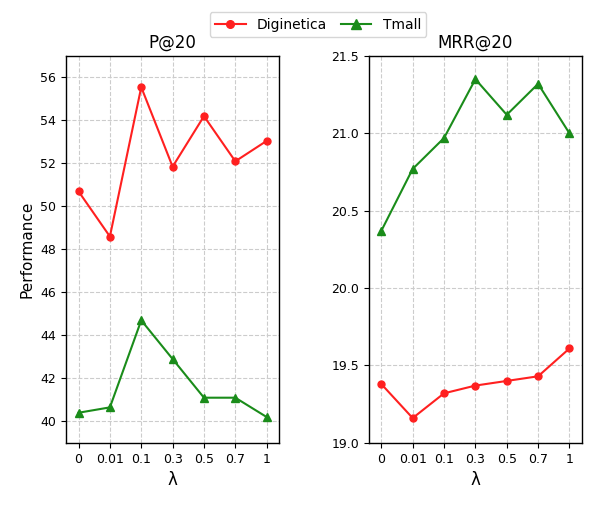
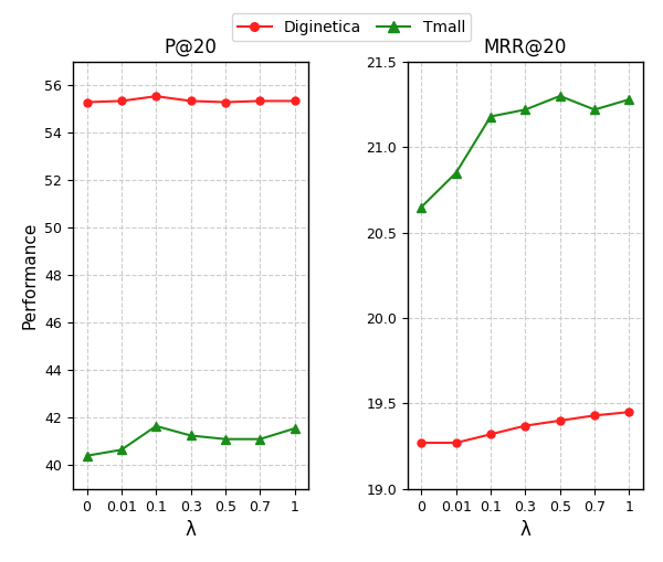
P@20/Diginetica/0: 50.70 -> 55.30
P@20/Diginetica/0.01: 48.60 -> 55.35
P@20/Tmall/0.1: 44.70 -> 41.65
P@20/Diginetica/0.3: 51.85 -> 55.35
P@20/Tmall/0.3: 42.90 -> 41.25
P@20/Diginetica/0.5: 54.20 -> 55.30
P@20/Diginetica/0.7: 52.10 -> 55.35
P@20/Diginetica/1: 53.05 -> 55.35
P@20/Tmall/1: 40.20 -> 41.55
MRR@20/Diginetica/0: 19.38 -> 19.27
MRR@20/Tmall/0: 20.37 -> 20.65
MRR@20/Diginetica/0.01: 19.16 -> 19.27
MRR@20/Tmall/0.01: 20.77 -> 20.85
MRR@20/Tmall/0.1: 20.97 -> 21.18
MRR@20/Tmall/0.3: 21.35 -> 21.22
MRR@20/Tmall/0.5: 21.12 -> 21.30
MRR@20/Tmall/0.7: 21.32 -> 21.22
MRR@20/Diginetica/1: 19.61 -> 19.45
MRR@20/Tmall/1: 21.00 -> 21.28
